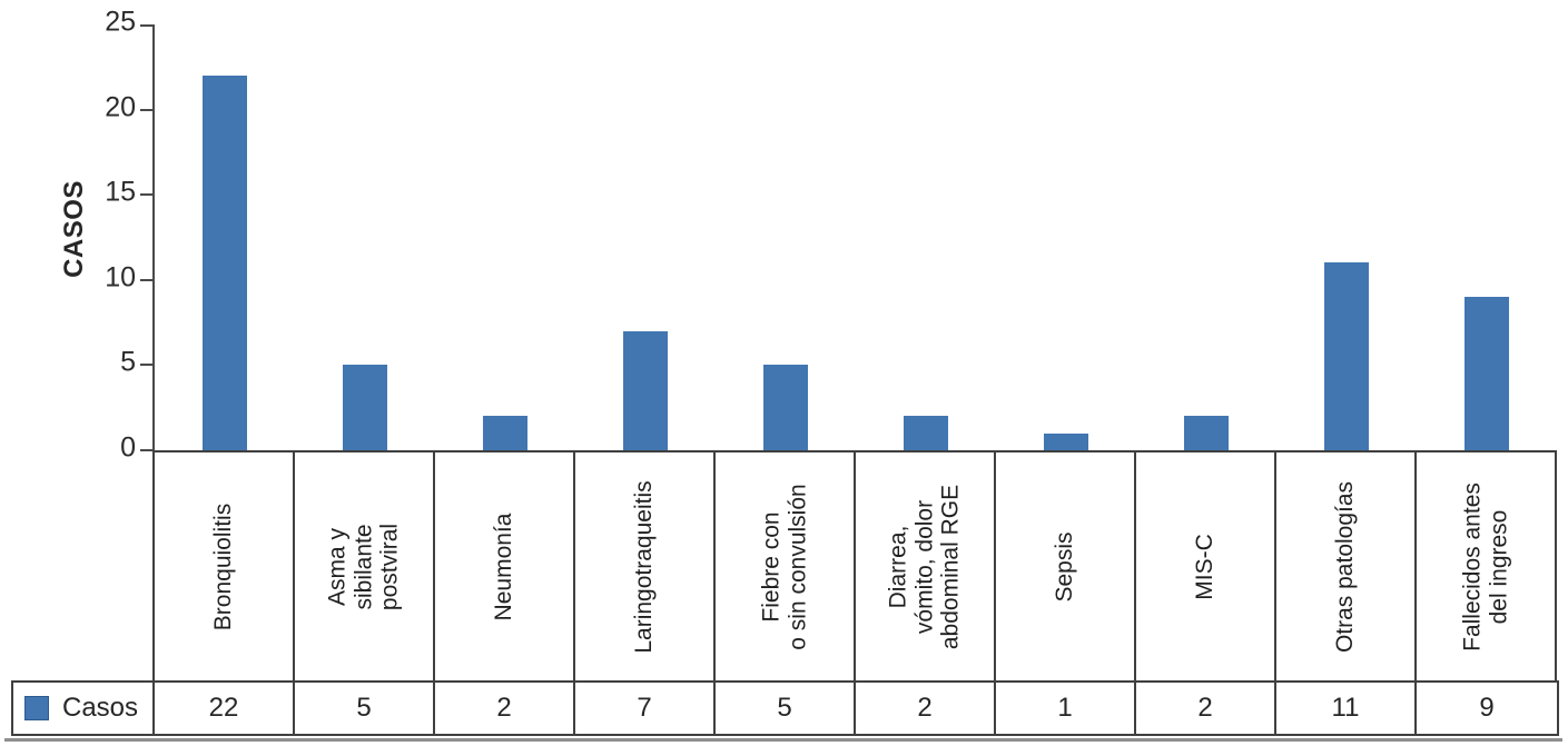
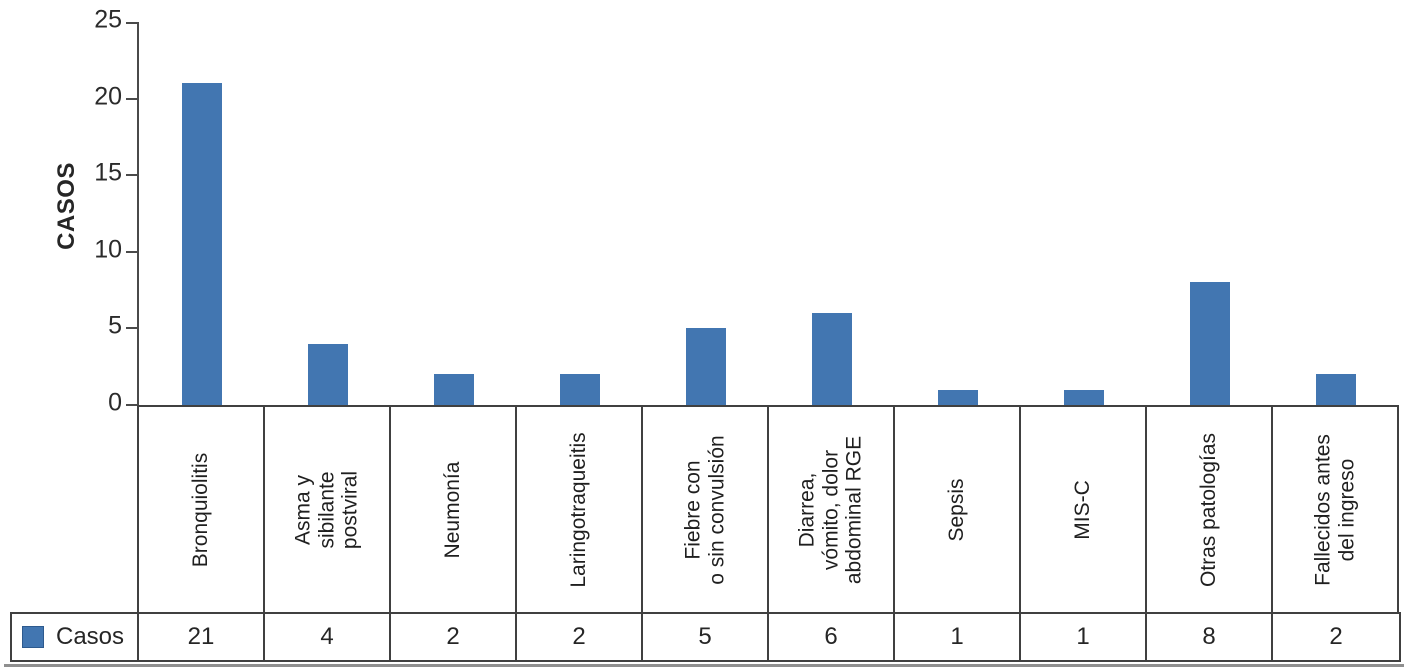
Bronquiolitis: 22 -> 21
Asma y sibilante postviral: 5 -> 4
Laringotraqueitis: 7 -> 2
Diarrea, vómito, dolor abdominal RGE: 2 -> 6
MIS-C: 2 -> 1
Otras patologías: 11 -> 8
Fallecidos antes del ingreso: 9 -> 2
